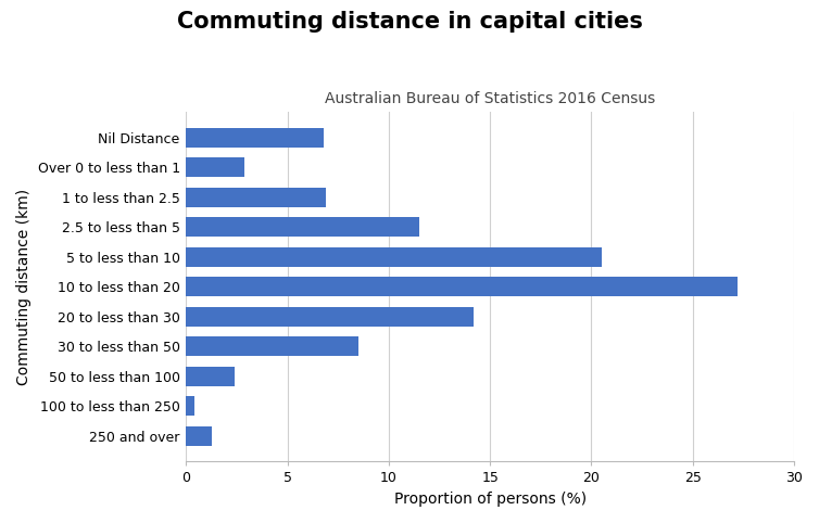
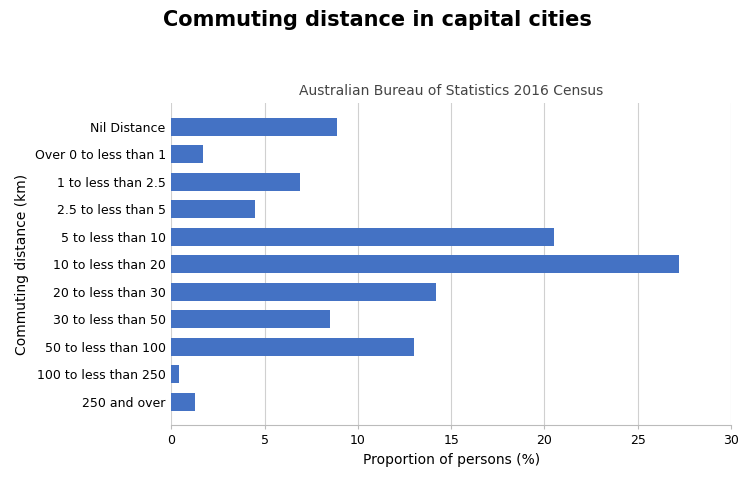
Nil Distance: 6.8 -> 8.9
Over 0 to less than 1: 2.9 -> 1.7
2.5 to less than 5: 11.5 -> 4.5
50 to less than 100: 2.4 -> 13.0
